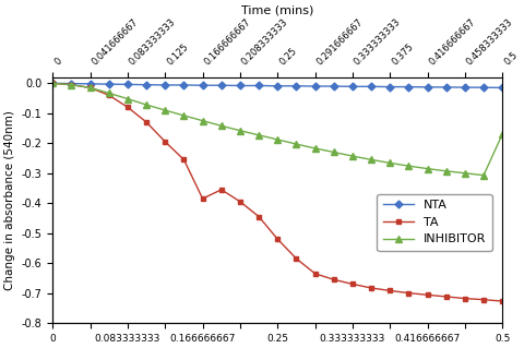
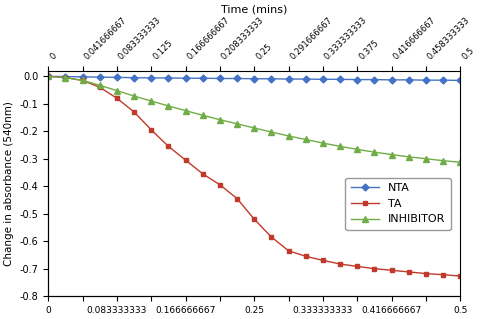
TA/0.166666667: -0.385 -> -0.305
INHIBITOR/0.5: -0.170 -> -0.313
